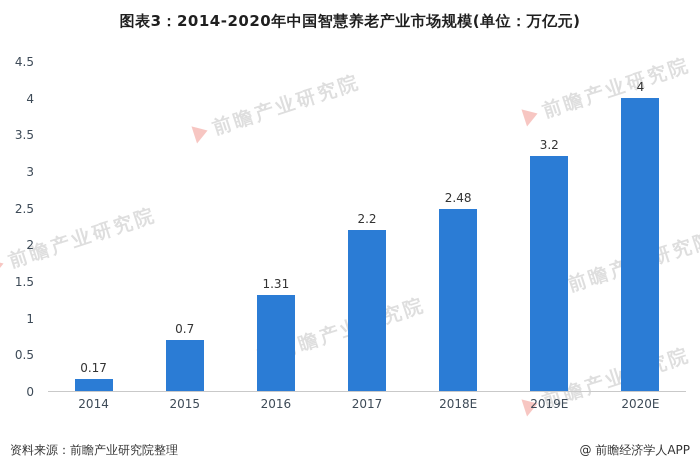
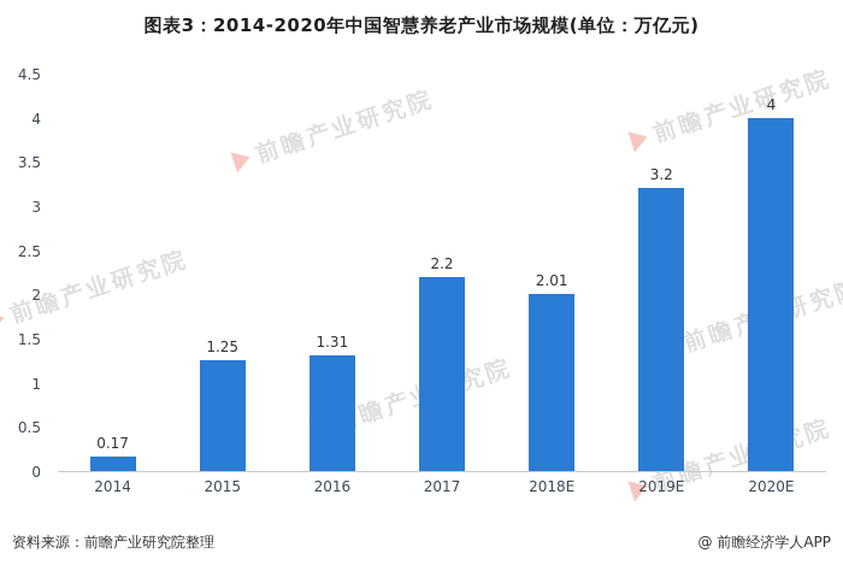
2015: 0.7 -> 1.25
2018E: 2.48 -> 2.01
